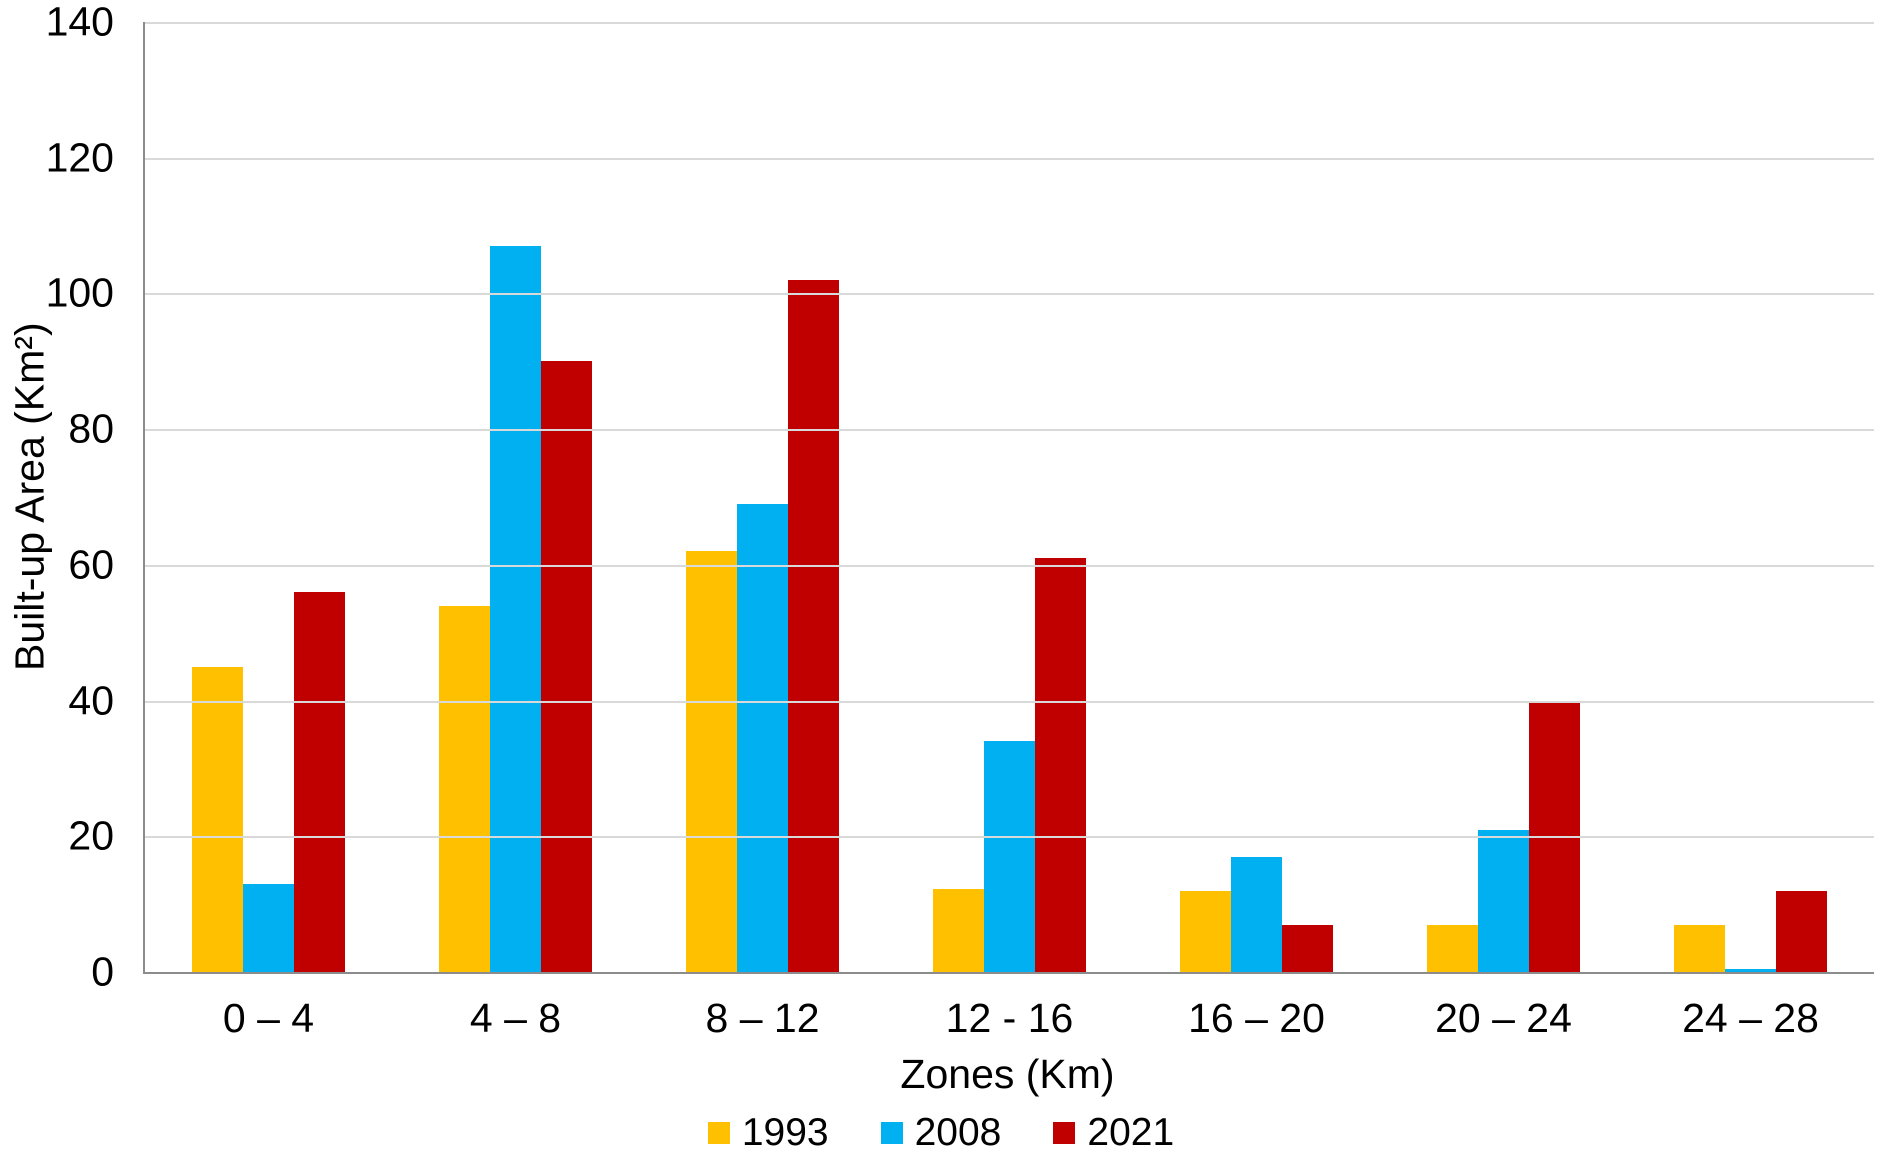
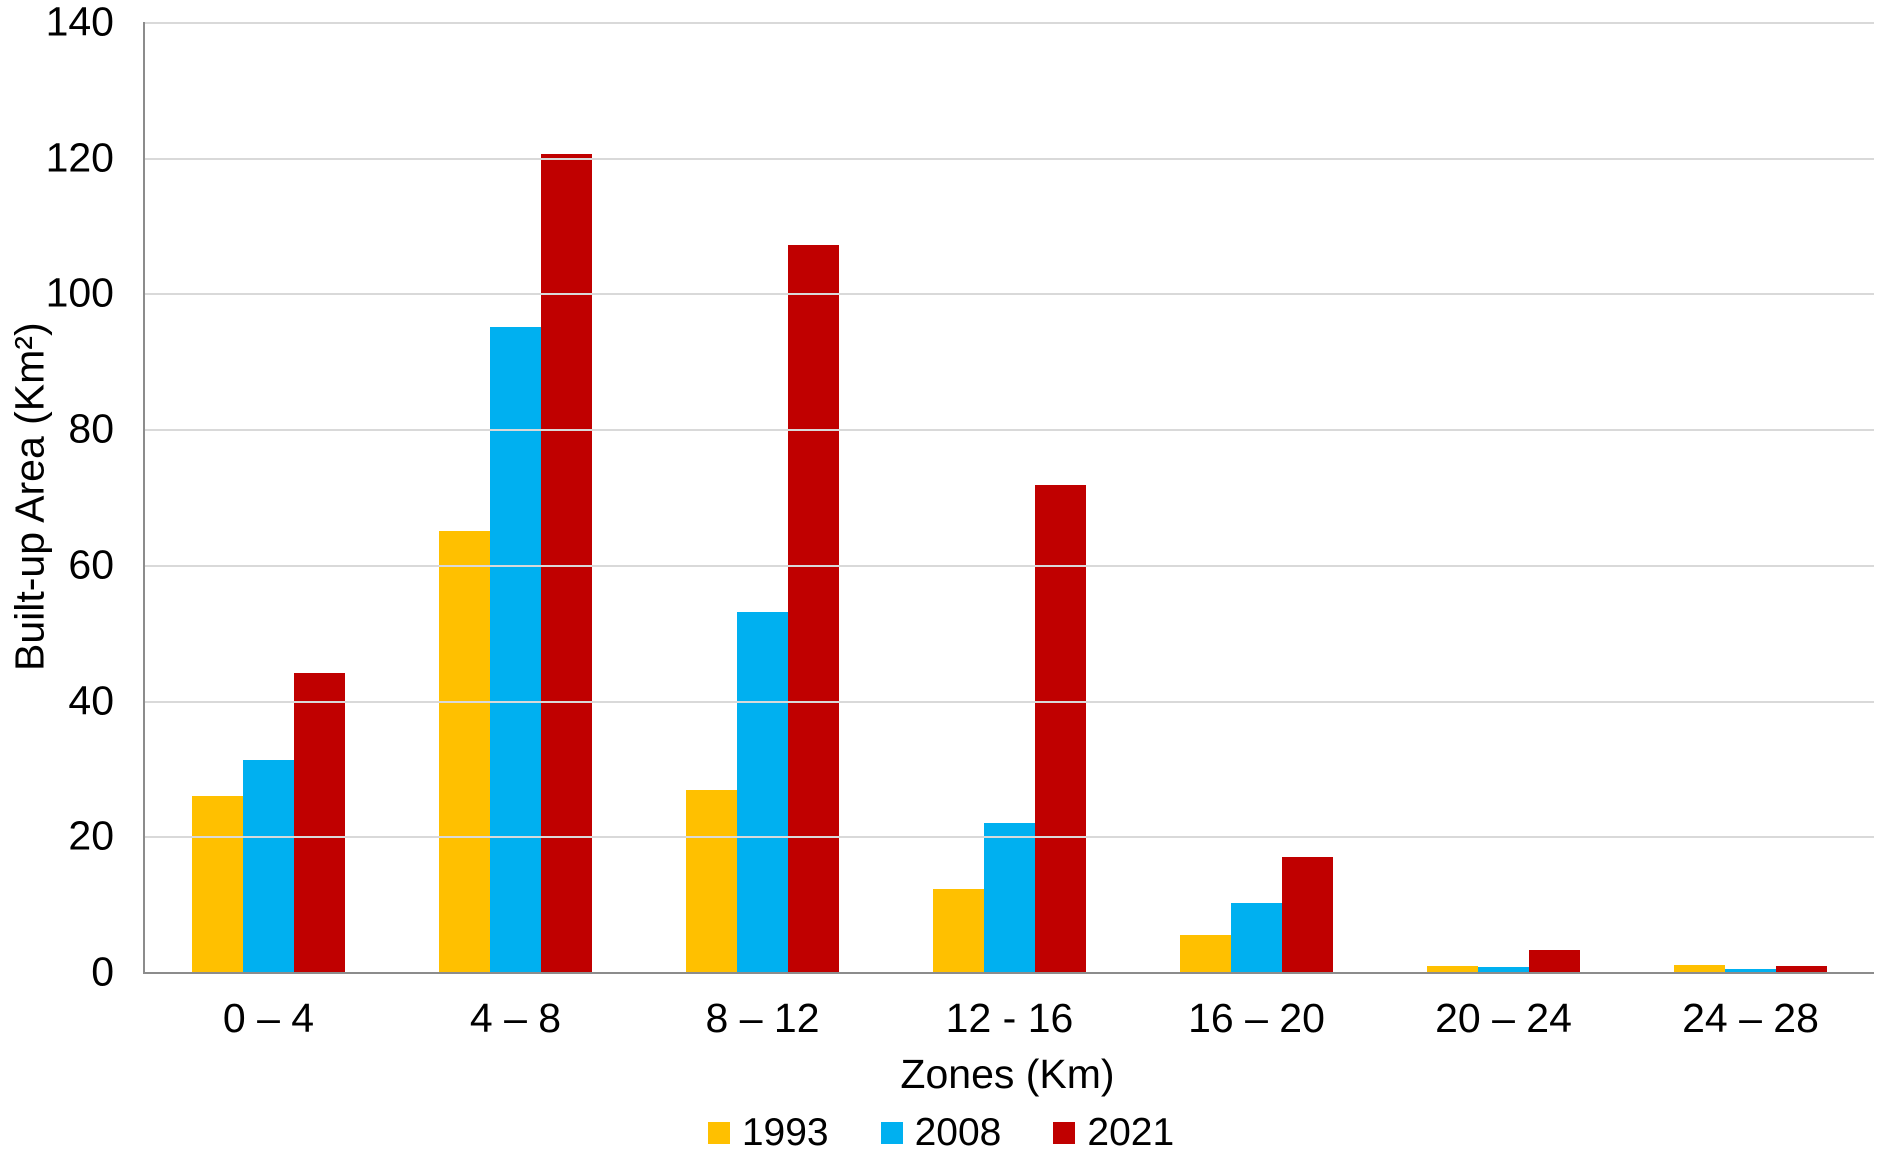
1993/0 – 4: 45 -> 26
2008/0 – 4: 13 -> 31
2021/0 – 4: 56 -> 44
1993/4 – 8: 54 -> 65
2008/4 – 8: 107 -> 95
2021/4 – 8: 90 -> 121
1993/8 – 12: 62 -> 27
2008/8 – 12: 69 -> 53
2021/8 – 12: 102 -> 107
2008/12 - 16: 34 -> 22
2021/12 - 16: 61 -> 72
1993/16 – 20: 12 -> 5
2008/16 – 20: 17 -> 10
2021/16 – 20: 7 -> 17
1993/20 – 24: 7 -> 1
2008/20 – 24: 21 -> 1
2021/20 – 24: 40 -> 3
1993/24 – 28: 7 -> 1
2021/24 – 28: 12 -> 1
